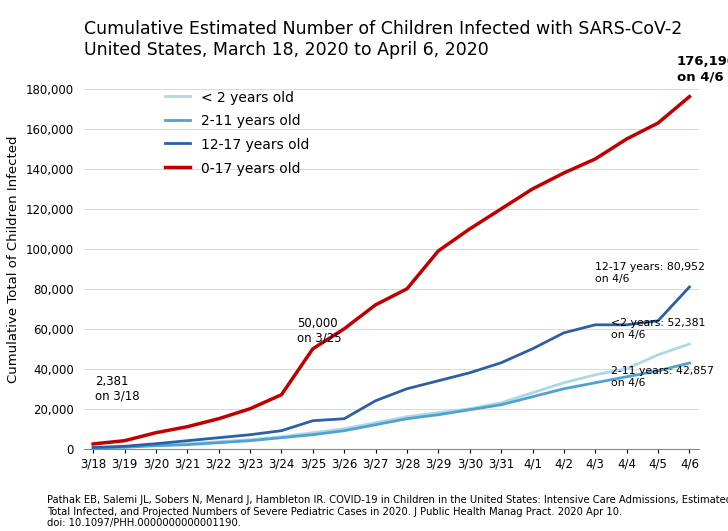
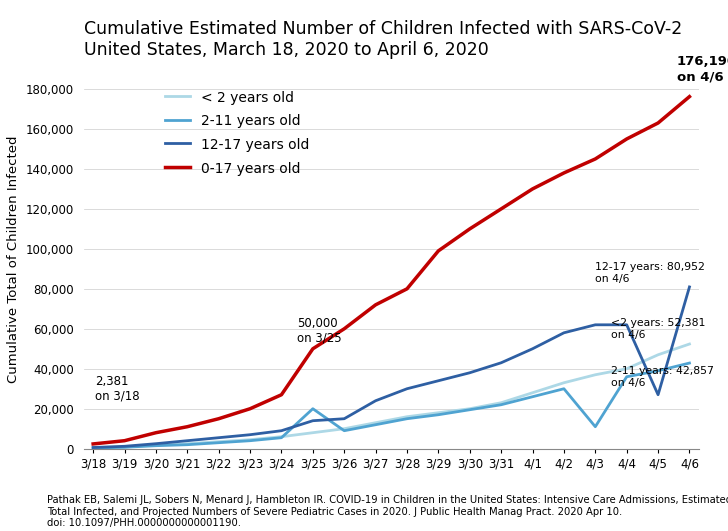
2-11 years old/3/25: 7,000 -> 20,000
2-11 years old/4/3: 33,000 -> 11,000
12-17 years old/4/5: 64,000 -> 27,000
